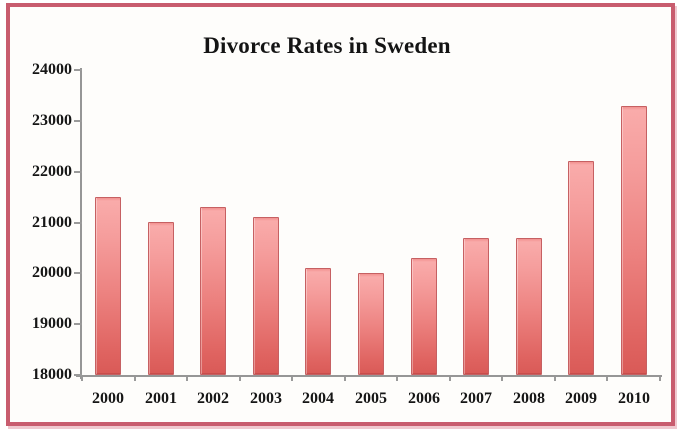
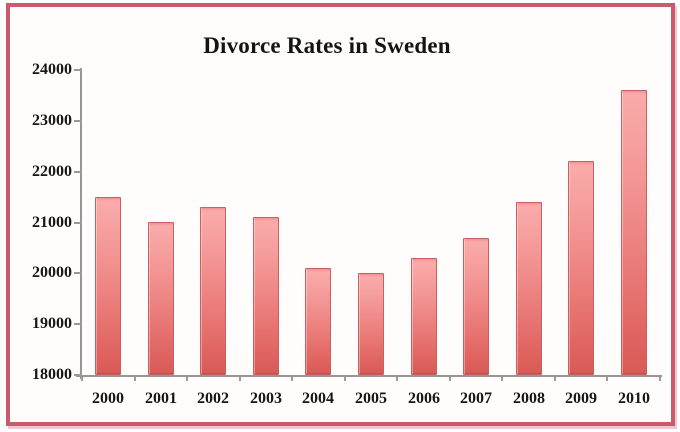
2008: 20700 -> 21400
2010: 23300 -> 23600
